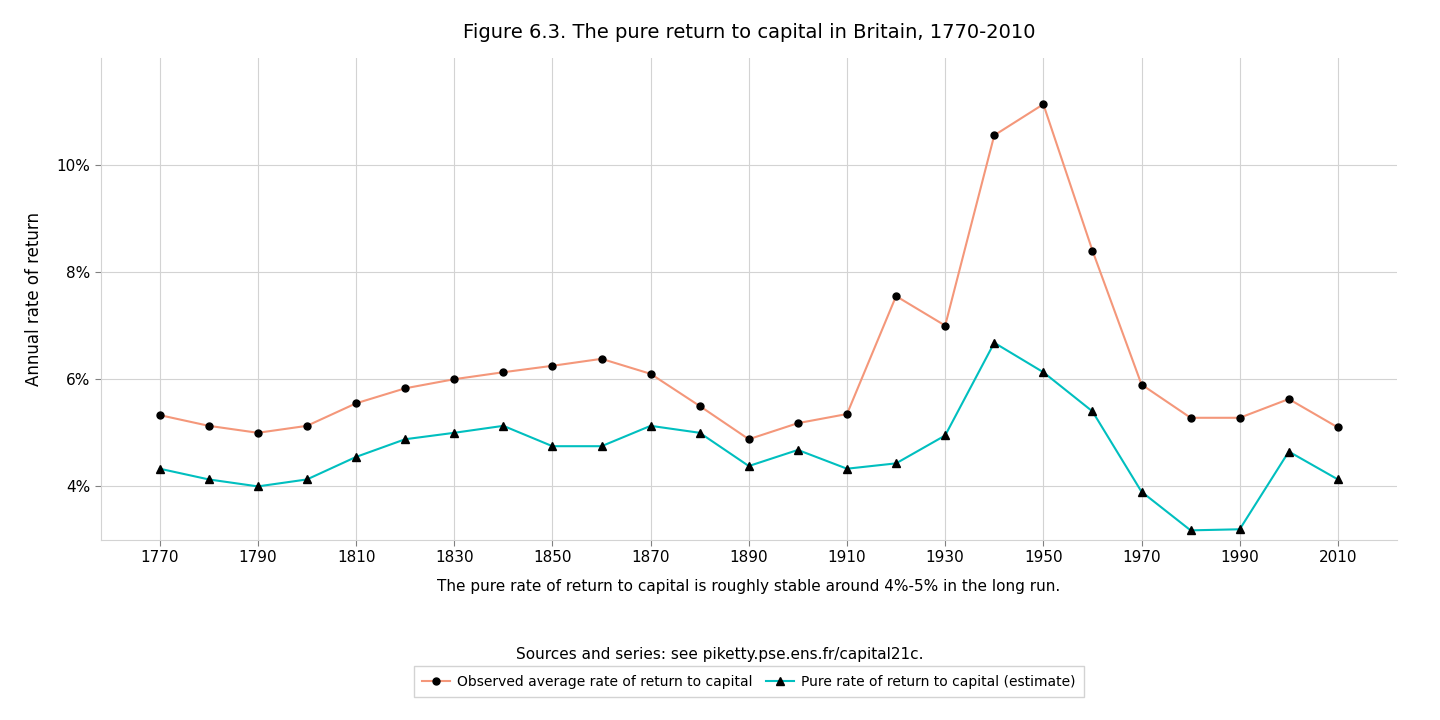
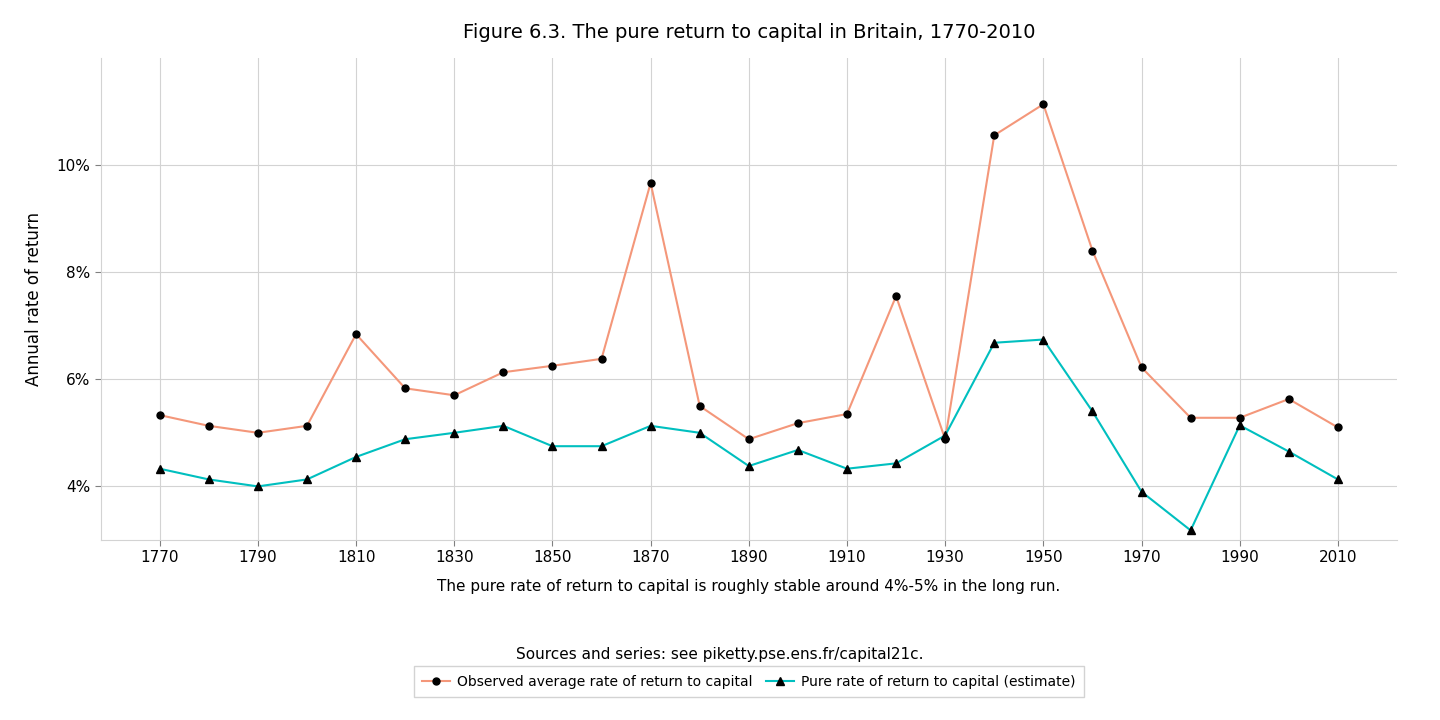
Observed average rate of return to capital/1810: 5.55% -> 6.84%
Observed average rate of return to capital/1830: 6.00% -> 5.70%
Observed average rate of return to capital/1870: 6.10% -> 9.66%
Observed average rate of return to capital/1930: 7.00% -> 4.88%
Pure rate of return to capital (estimate)/1950: 6.13% -> 6.74%
Observed average rate of return to capital/1970: 5.90% -> 6.22%
Pure rate of return to capital (estimate)/1990: 3.20% -> 5.14%
